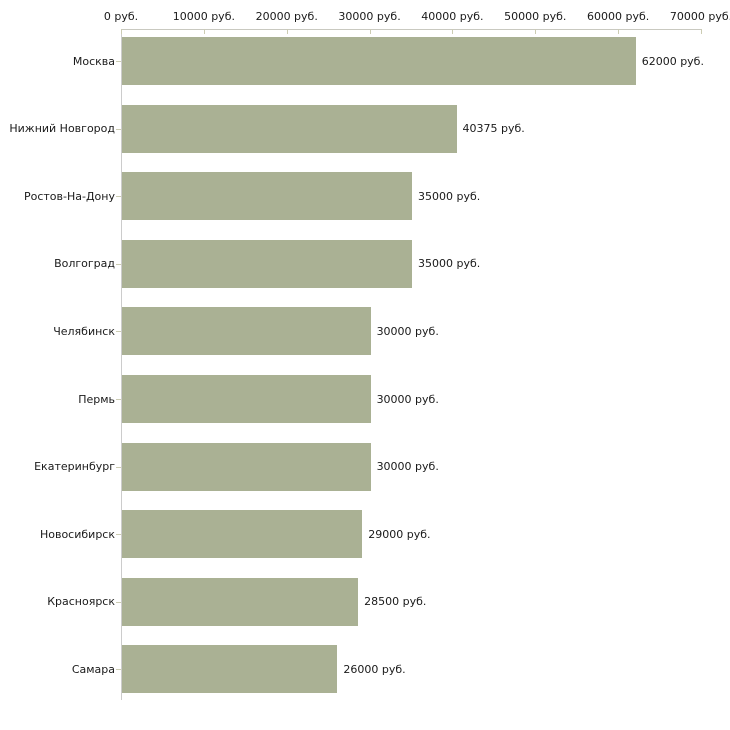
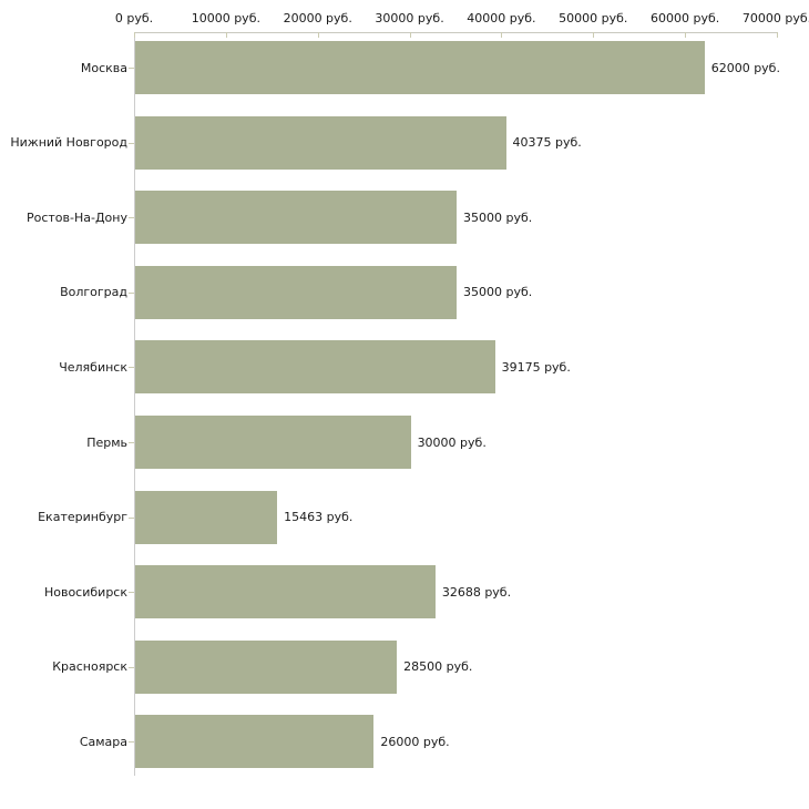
Челябинск: 30000 -> 39175
Екатеринбург: 30000 -> 15463
Новосибирск: 29000 -> 32688
